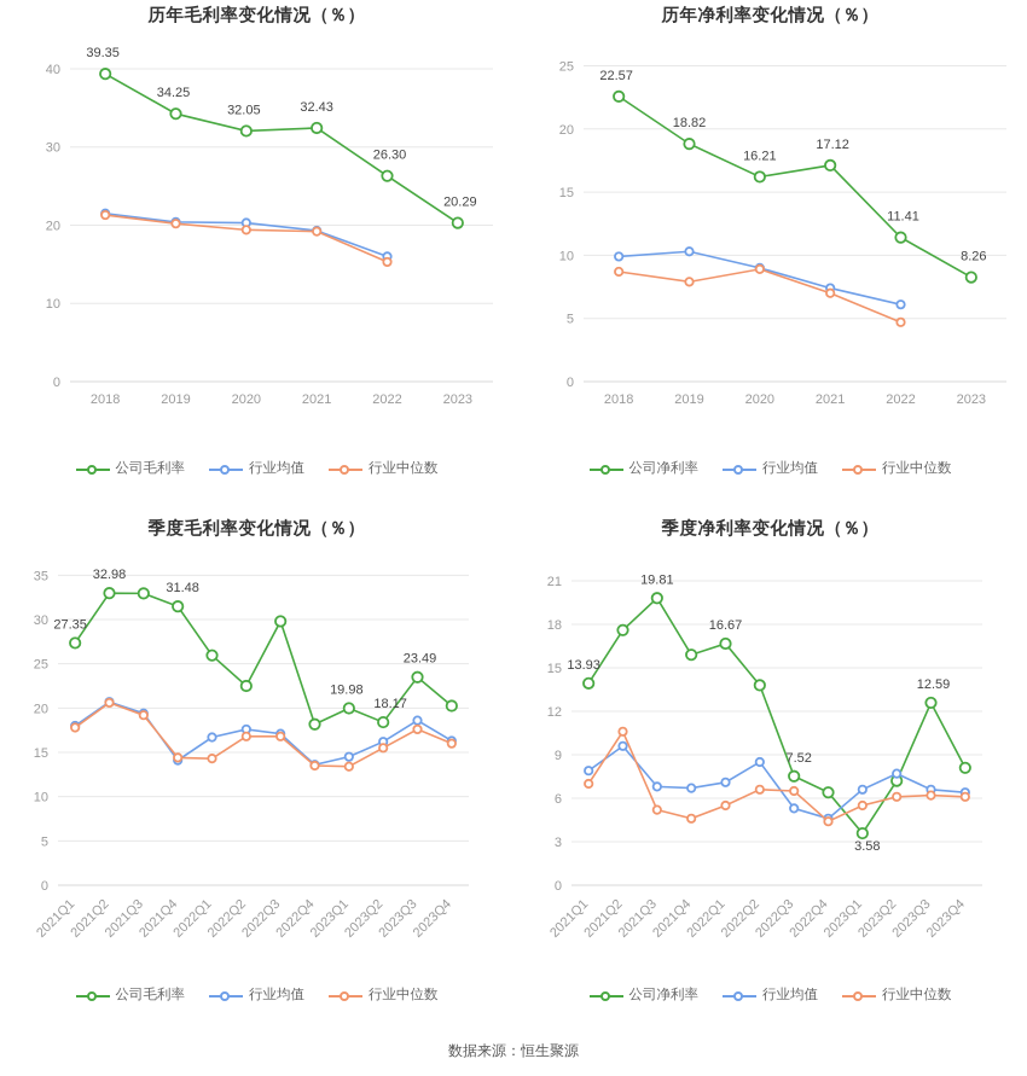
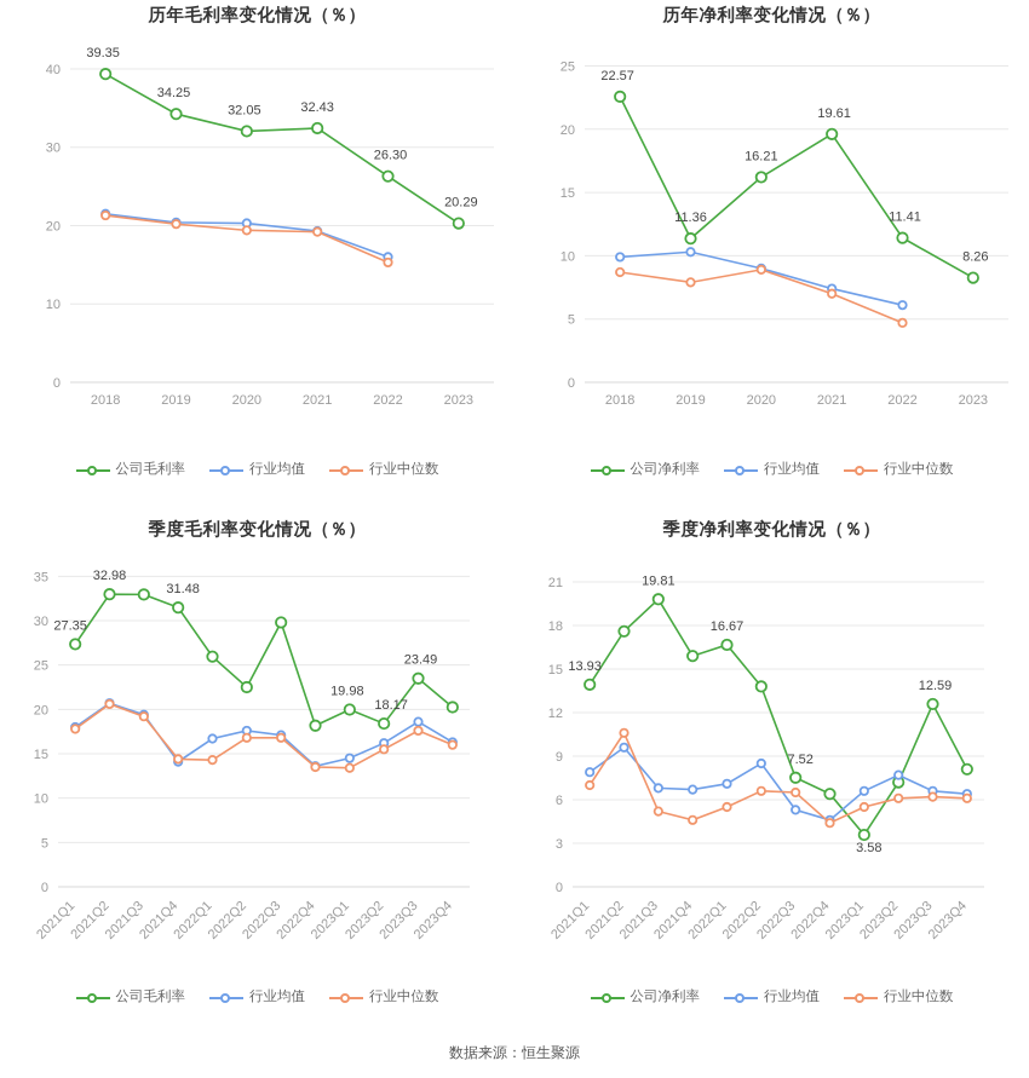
历年净利率变化情况（％）/公司净利率/2019: 18.82 -> 11.36
历年净利率变化情况（％）/公司净利率/2021: 17.12 -> 19.61
